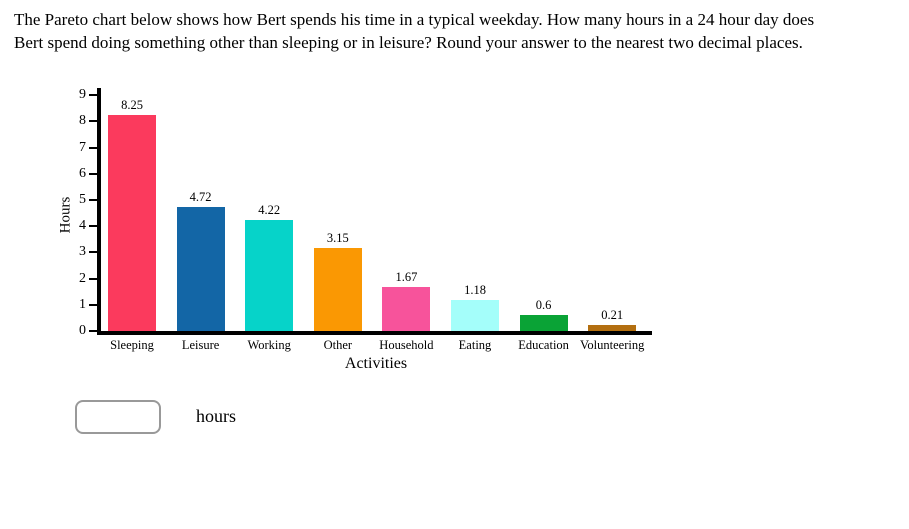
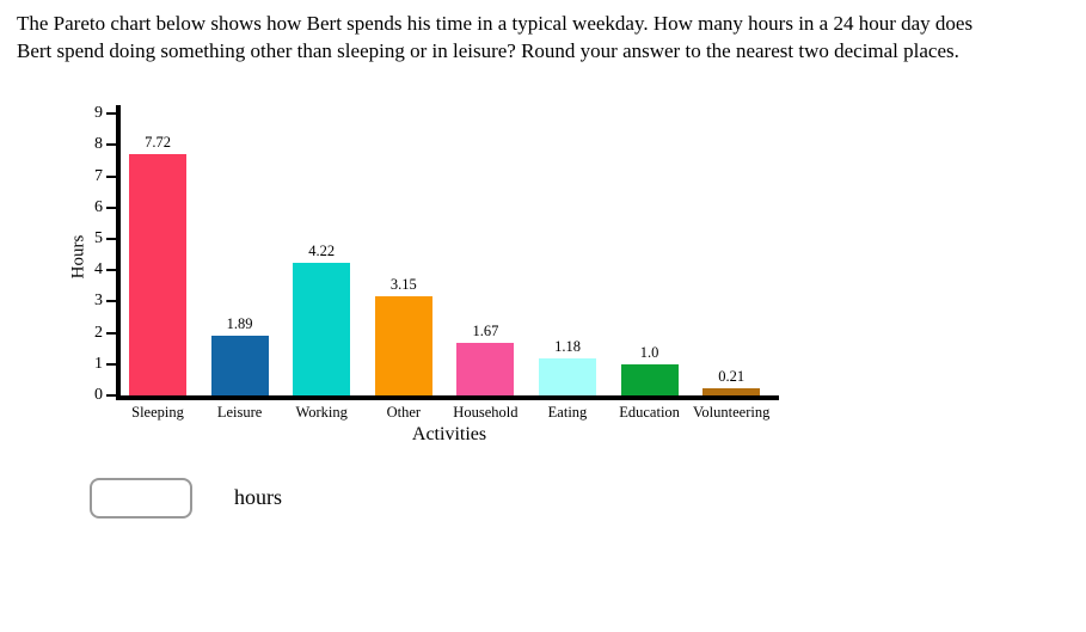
Sleeping: 8.25 -> 7.72
Leisure: 4.72 -> 1.89
Education: 0.6 -> 1.0
